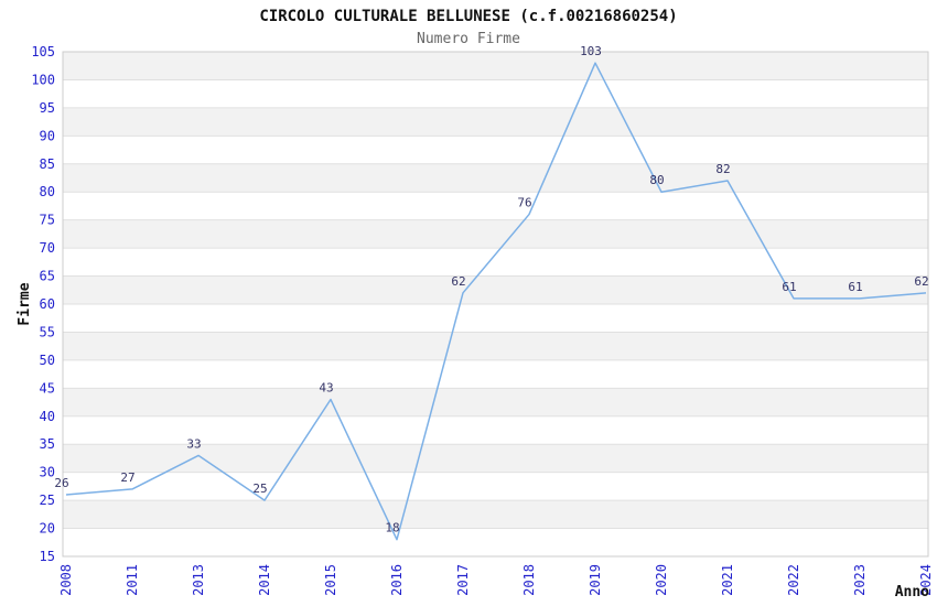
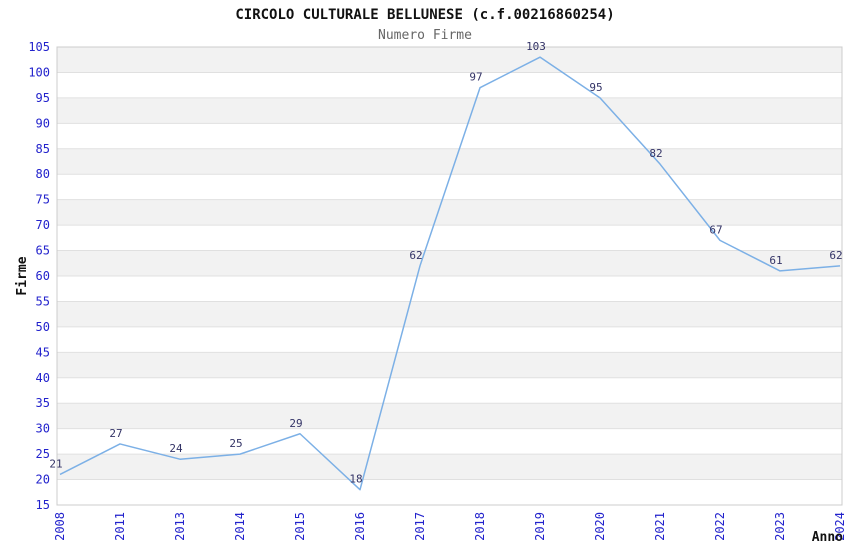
2008: 26 -> 21
2013: 33 -> 24
2015: 43 -> 29
2018: 76 -> 97
2020: 80 -> 95
2022: 61 -> 67
